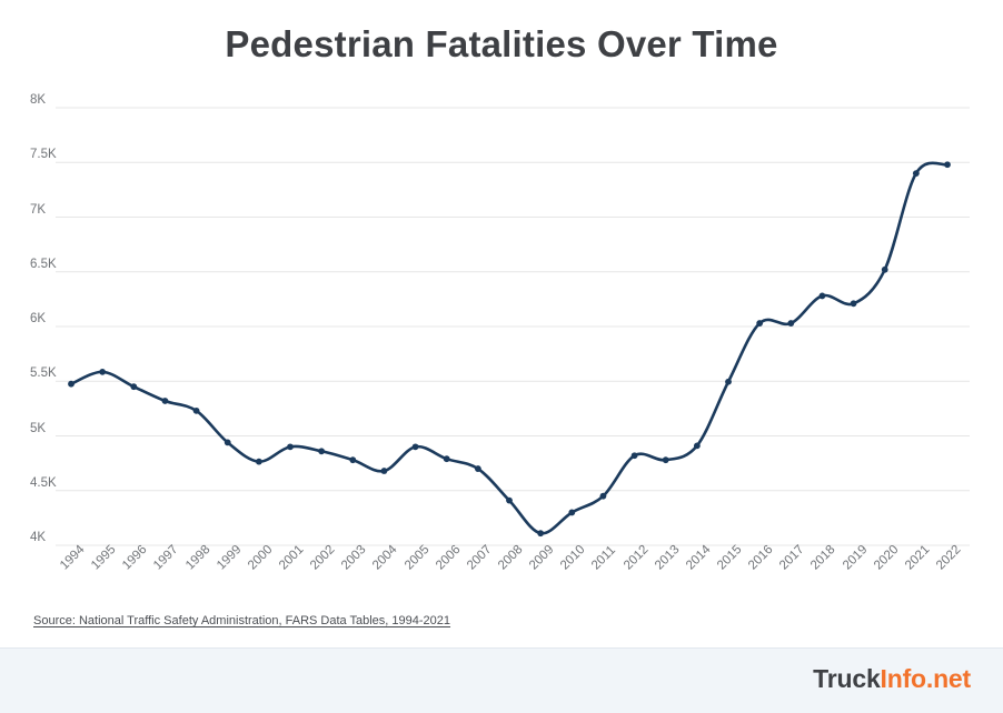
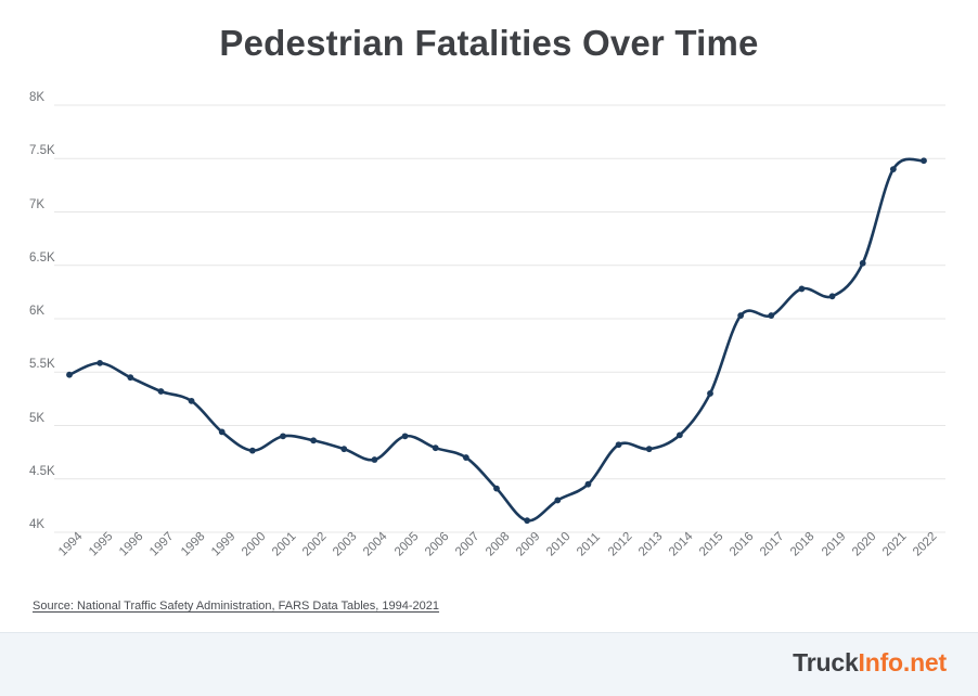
2015: 5.5K -> 5.3K
